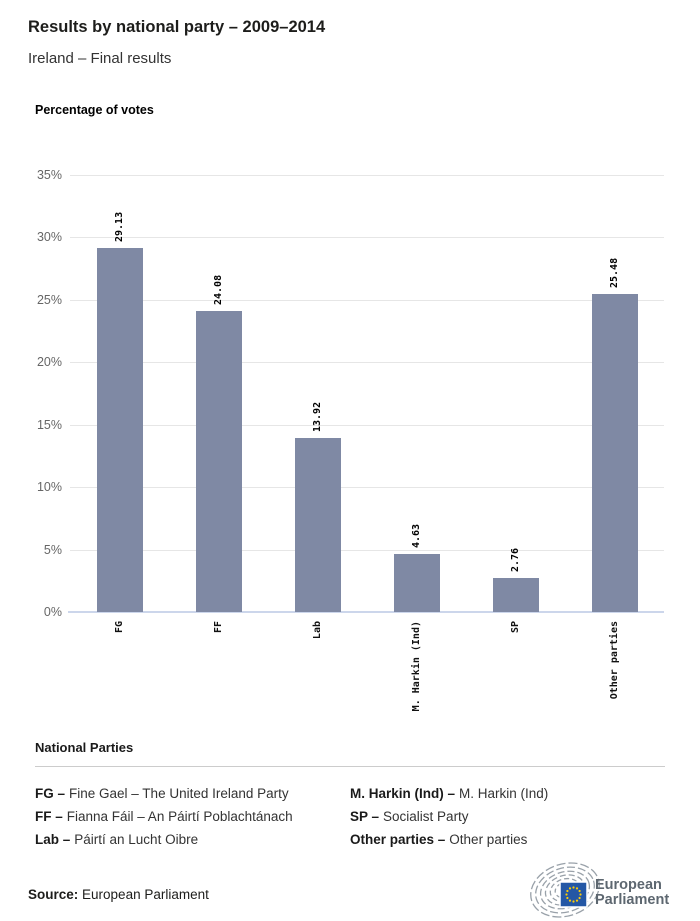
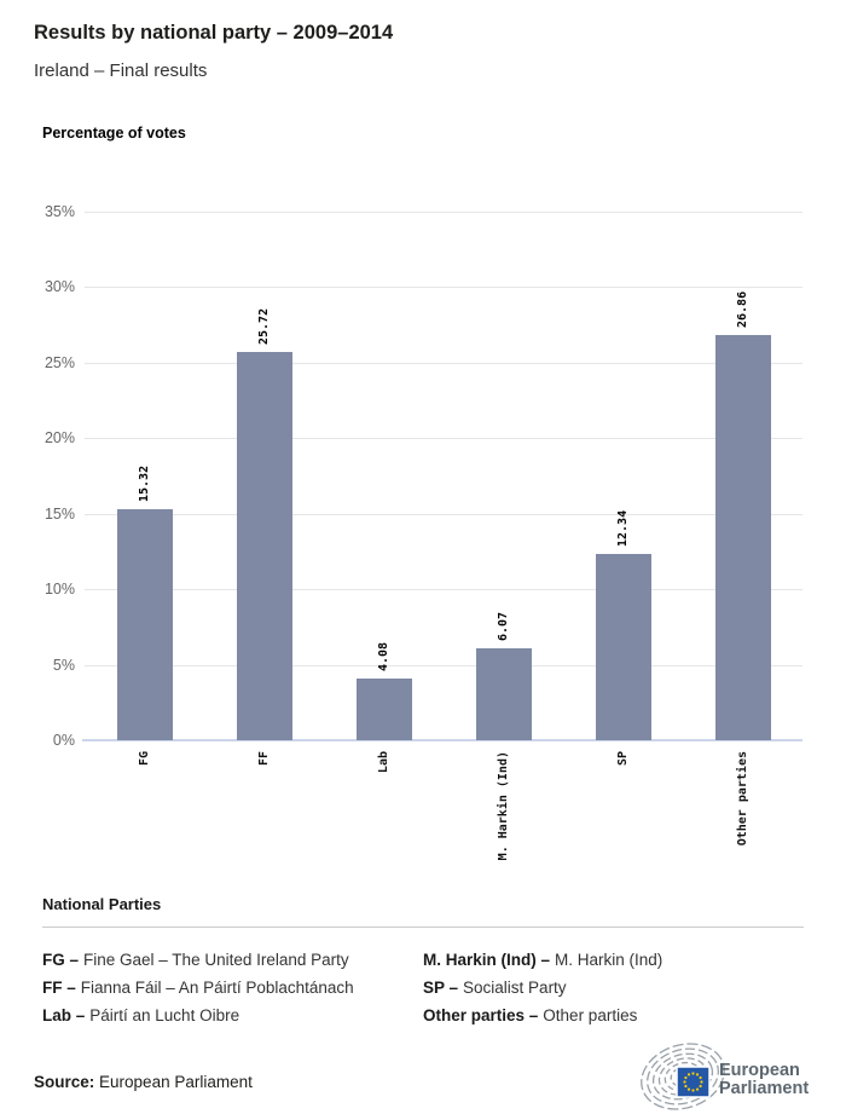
FG: 29.13 -> 15.32
FF: 24.08 -> 25.72
Lab: 13.92 -> 4.08
M. Harkin (Ind): 4.63 -> 6.07
SP: 2.76 -> 12.34
Other parties: 25.48 -> 26.86
